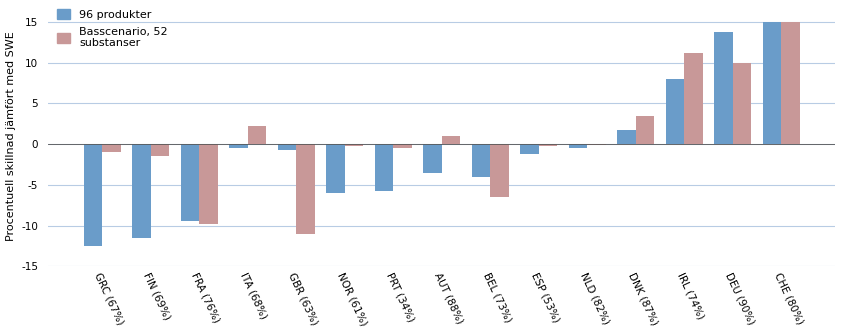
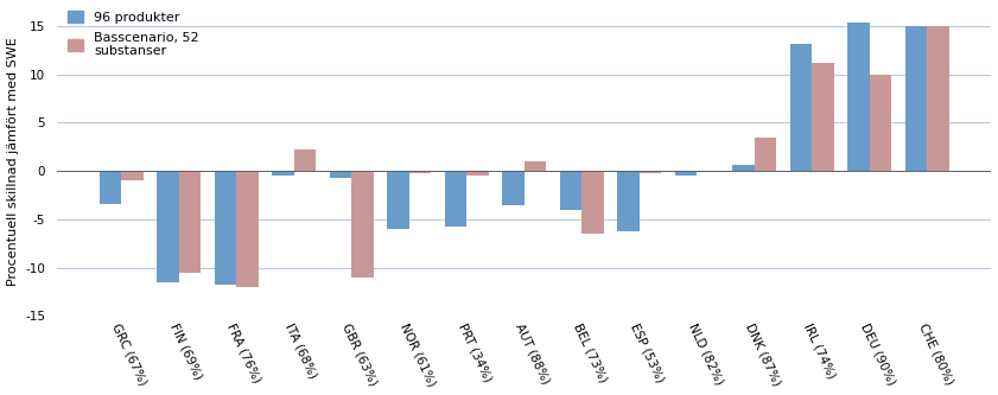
96 produkter/GRC (67%): -12.5 -> -3.4
Basscenario, 52 substanser/FIN (69%): -1.5 -> -10.6
96 produkter/FRA (76%): -9.5 -> -11.8
Basscenario, 52 substanser/FRA (76%): -9.8 -> -12.0
96 produkter/ESP (53%): -1.2 -> -6.2
96 produkter/DNK (87%): 1.7 -> 0.6
96 produkter/IRL (74%): 8.0 -> 13.2
96 produkter/DEU (90%): 13.8 -> 15.4
